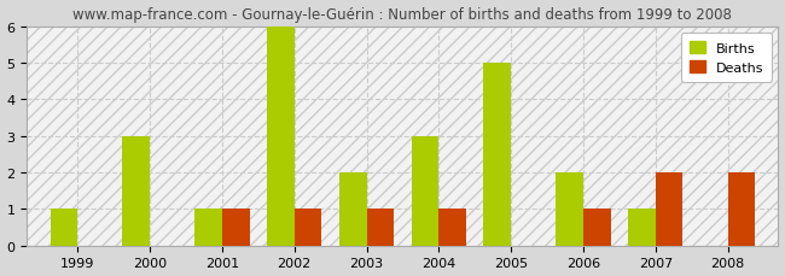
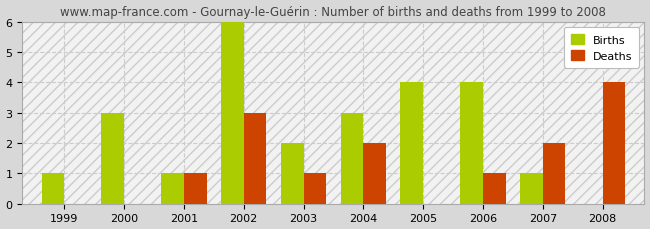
Deaths/2002: 1 -> 3
Deaths/2004: 1 -> 2
Births/2005: 5 -> 4
Births/2006: 2 -> 4
Deaths/2008: 2 -> 4
